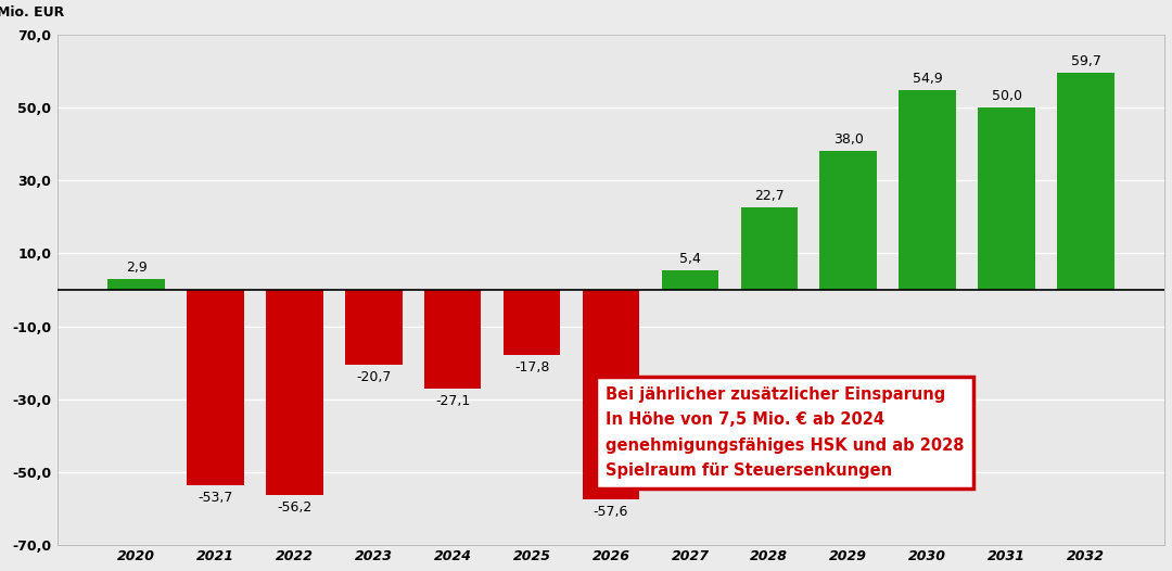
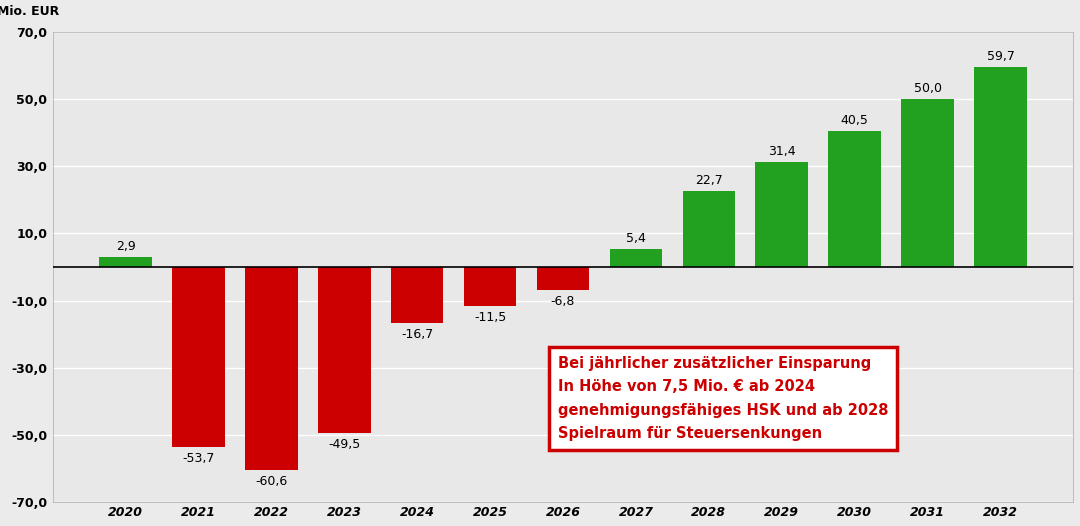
2022: -56,2 -> -60,6
2023: -20,7 -> -49,5
2024: -27,1 -> -16,7
2025: -17,8 -> -11,5
2026: -57,6 -> -6,8
2029: 38,0 -> 31,4
2030: 54,9 -> 40,5
